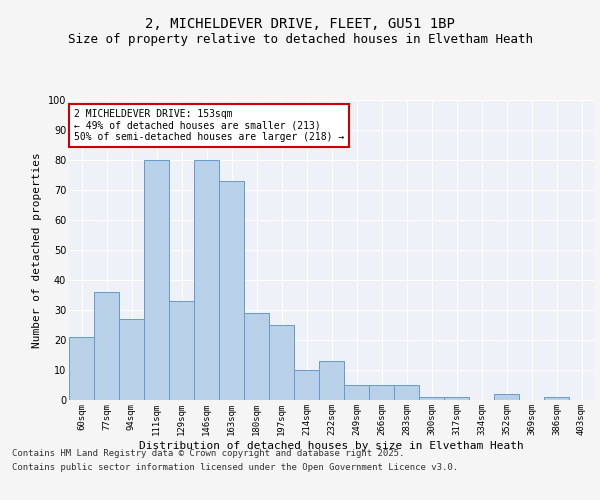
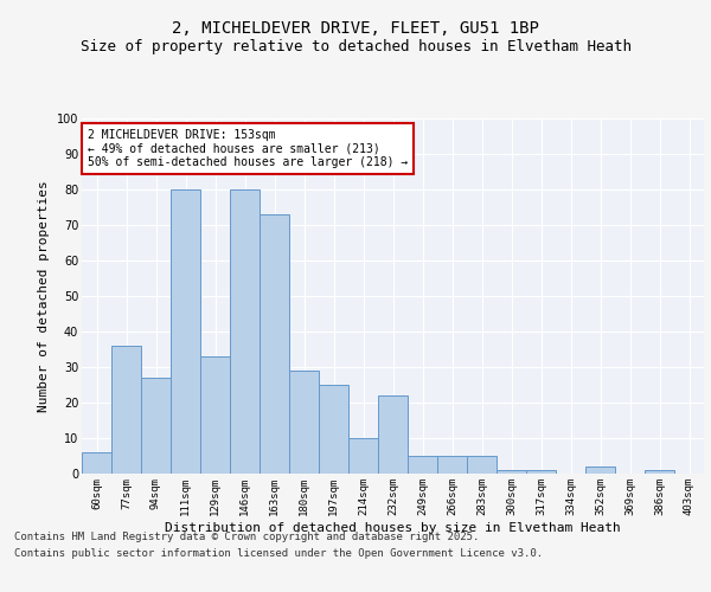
60sqm: 21 -> 6
232sqm: 13 -> 22
